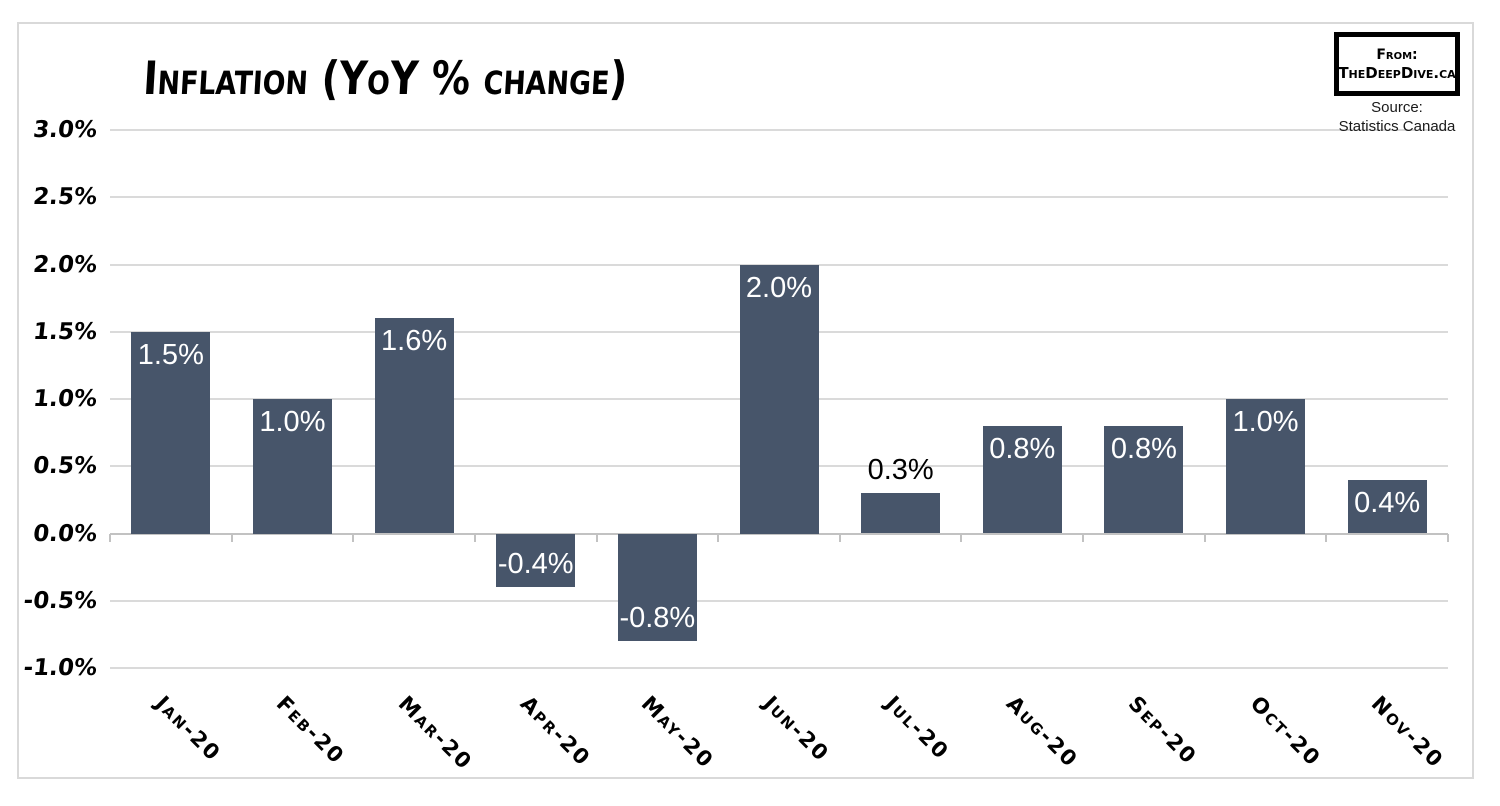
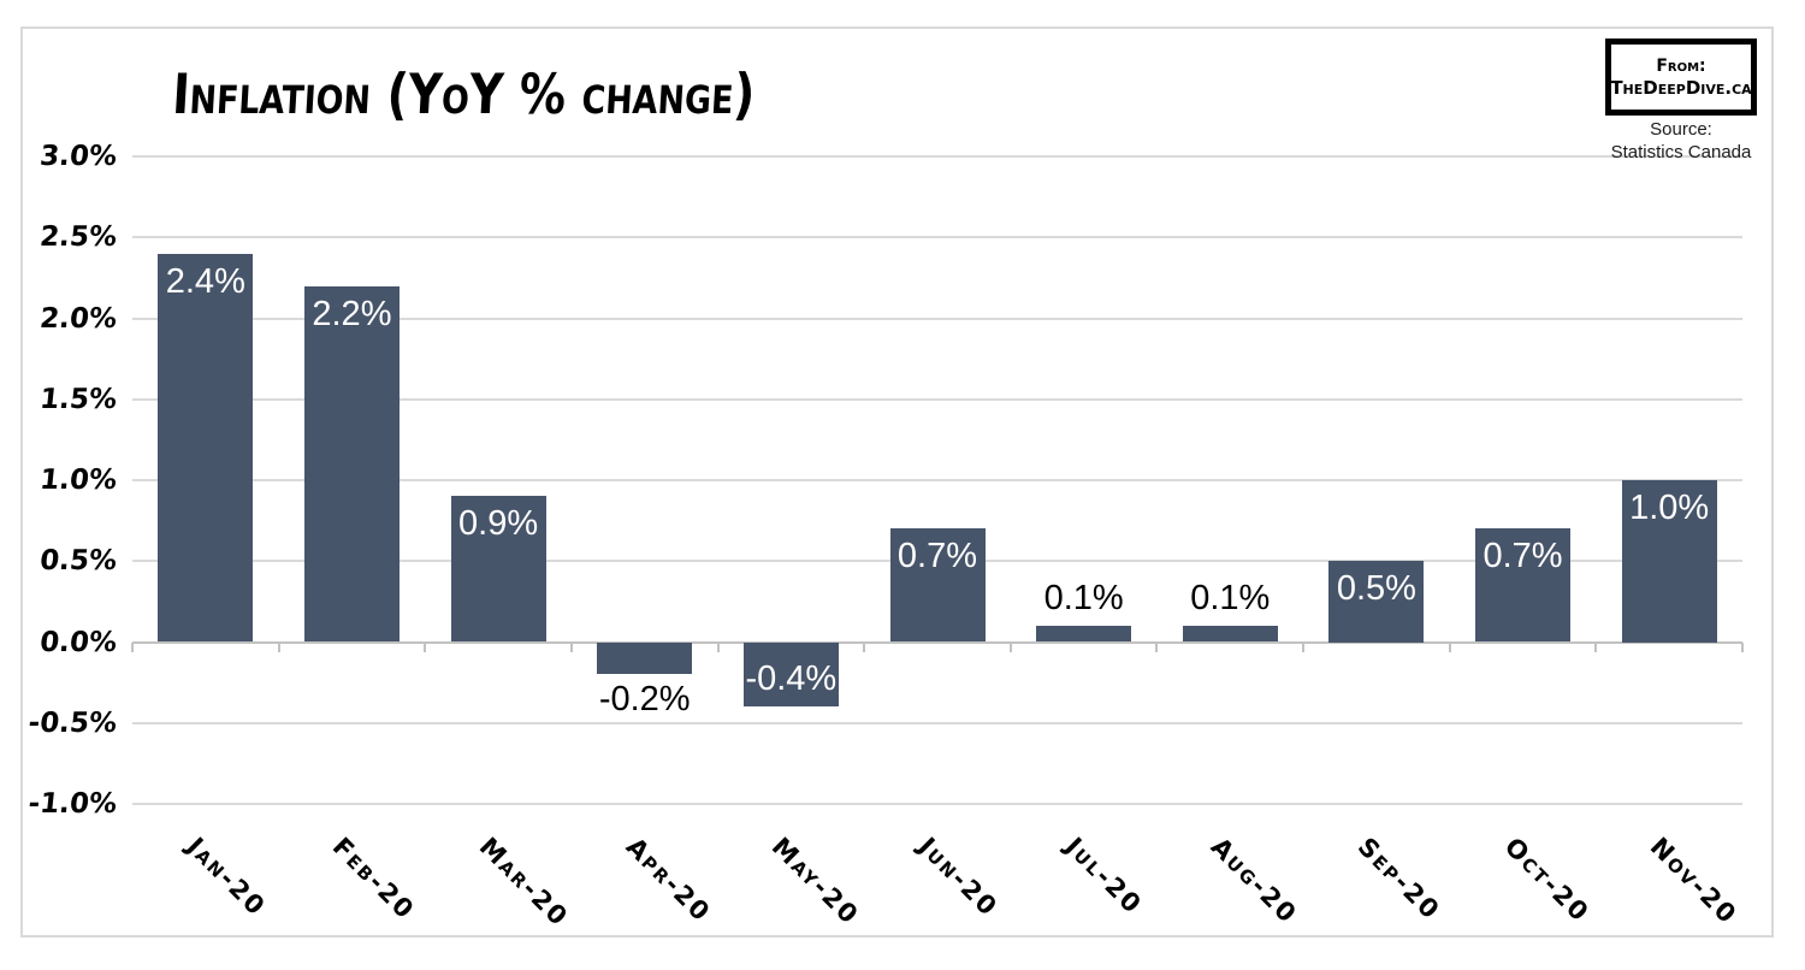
Jan-20: 1.5% -> 2.4%
Feb-20: 1.0% -> 2.2%
Mar-20: 1.6% -> 0.9%
Apr-20: -0.4% -> -0.2%
May-20: -0.8% -> -0.4%
Jun-20: 2.0% -> 0.7%
Jul-20: 0.3% -> 0.1%
Aug-20: 0.8% -> 0.1%
Sep-20: 0.8% -> 0.5%
Oct-20: 1.0% -> 0.7%
Nov-20: 0.4% -> 1.0%
